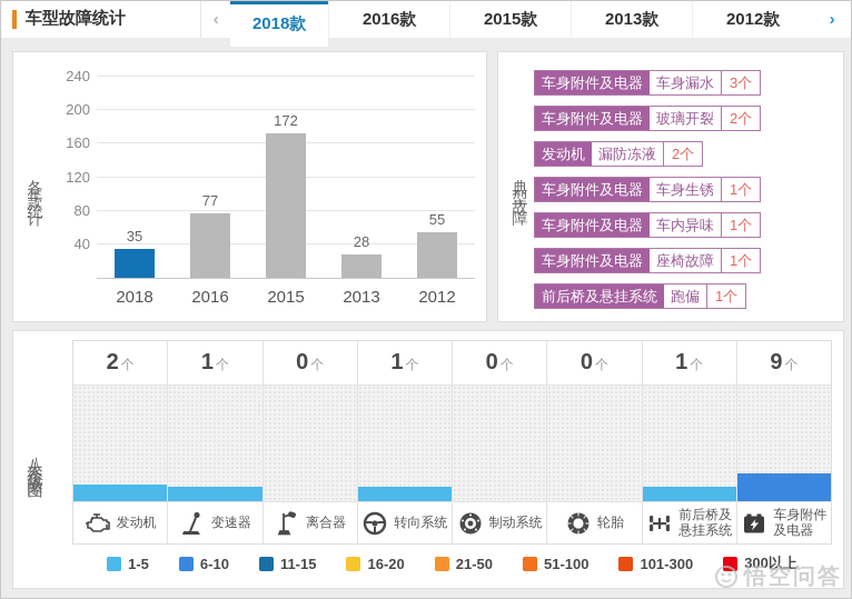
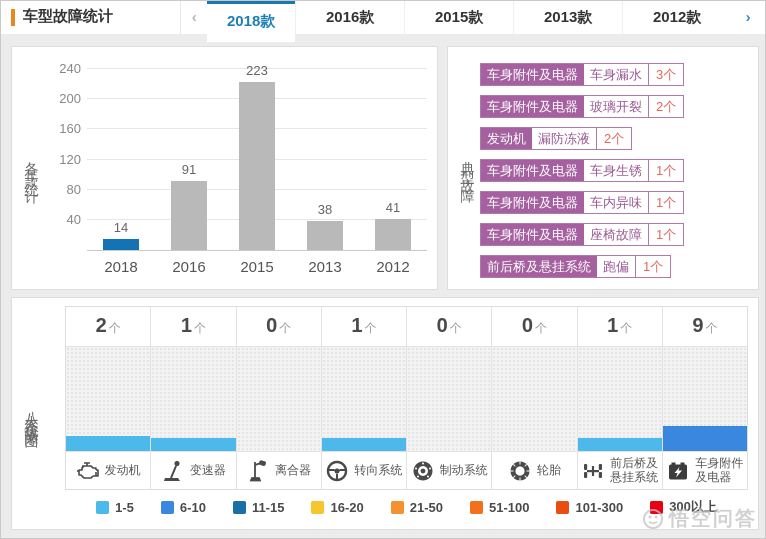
各年款统计/2018: 35 -> 14
各年款统计/2016: 77 -> 91
各年款统计/2015: 172 -> 223
各年款统计/2013: 28 -> 38
各年款统计/2012: 55 -> 41
